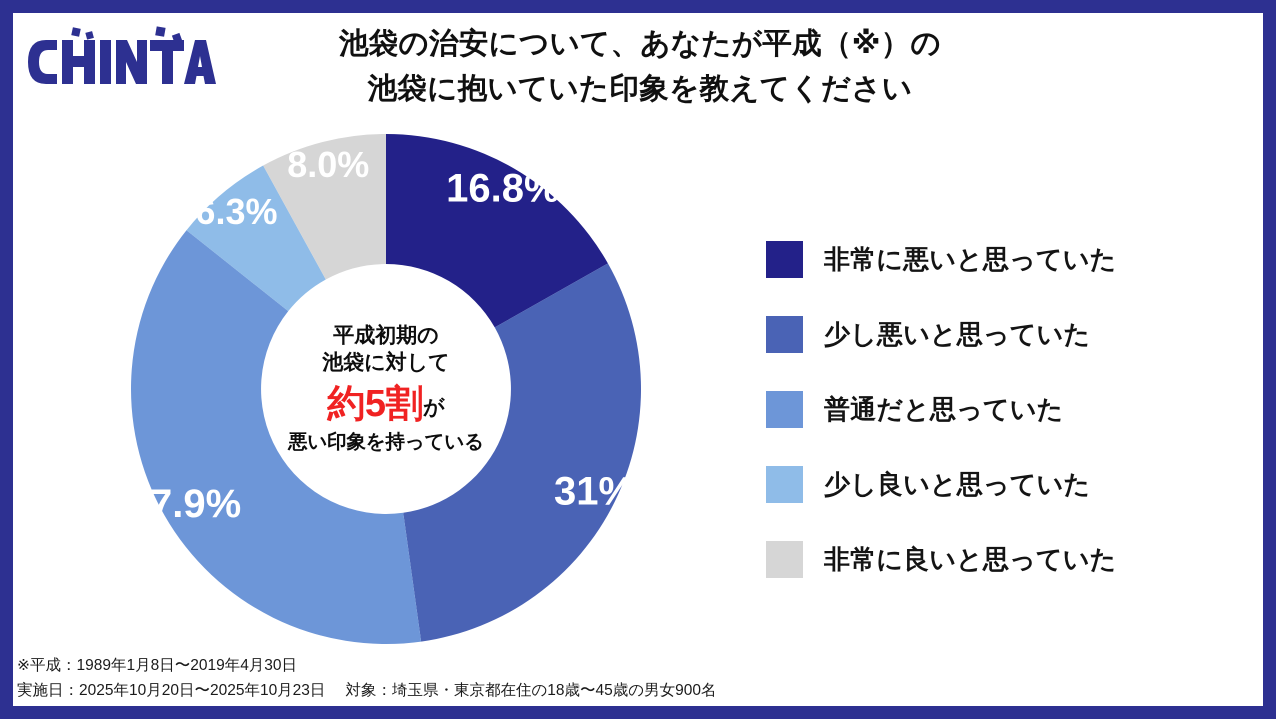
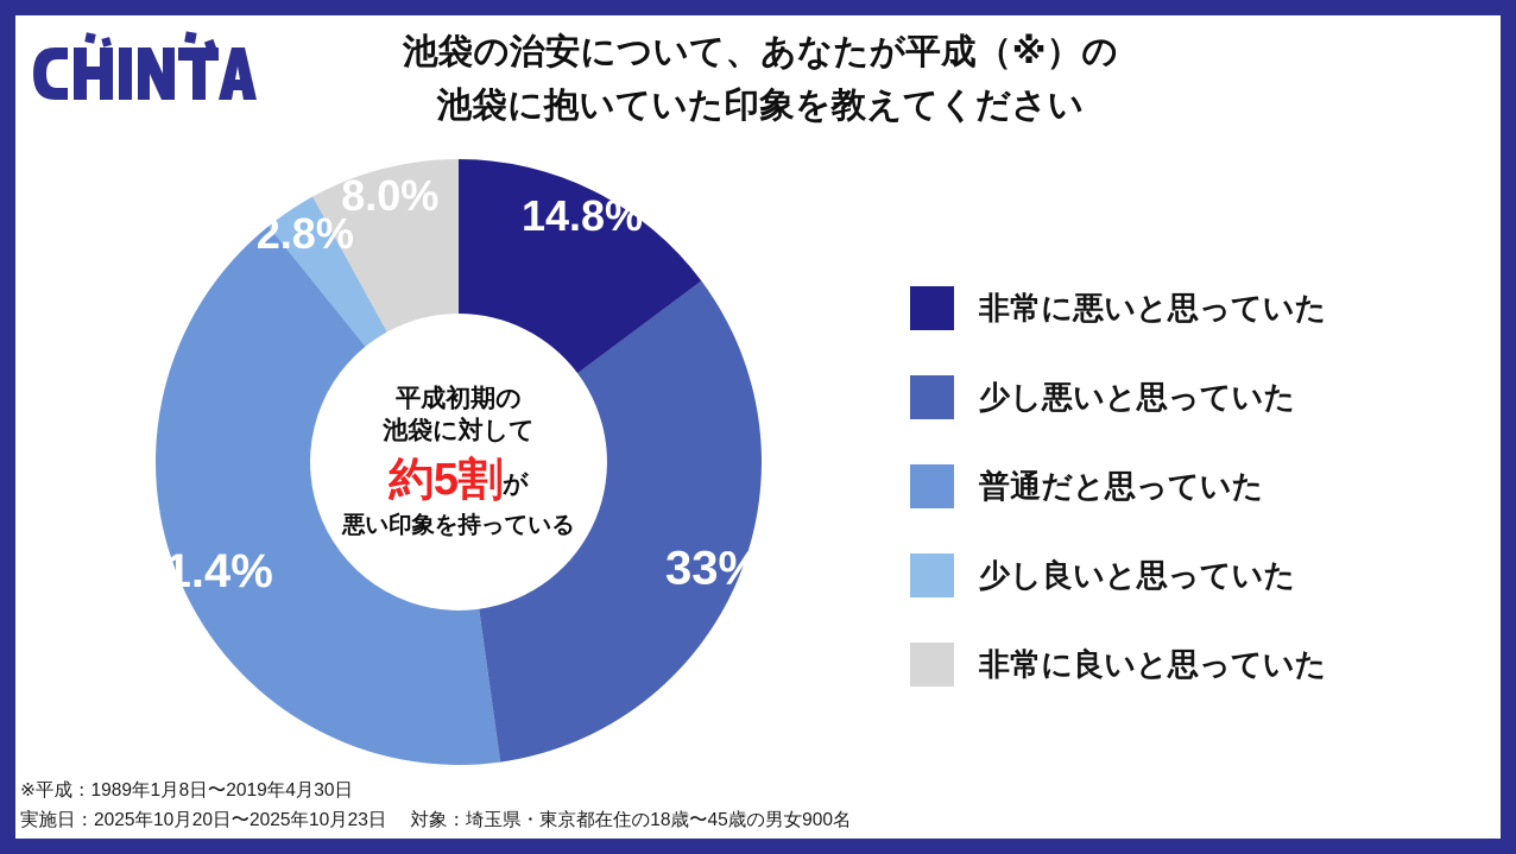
非常に悪いと思っていた: 16.8% -> 14.8%
少し悪いと思っていた: 31% -> 33%
普通だと思っていた: 37.9% -> 41.4%
少し良いと思っていた: 6.3% -> 2.8%
